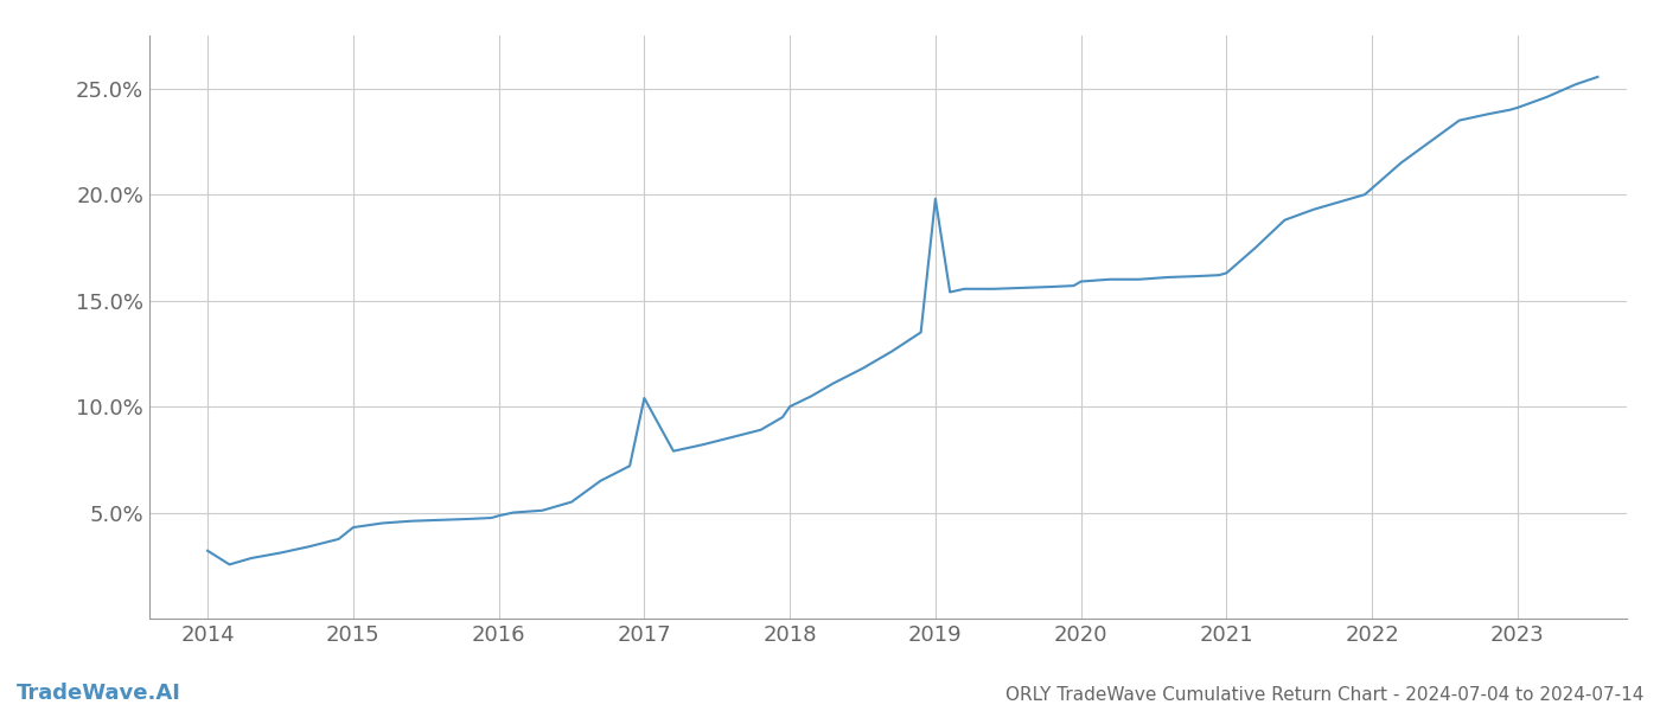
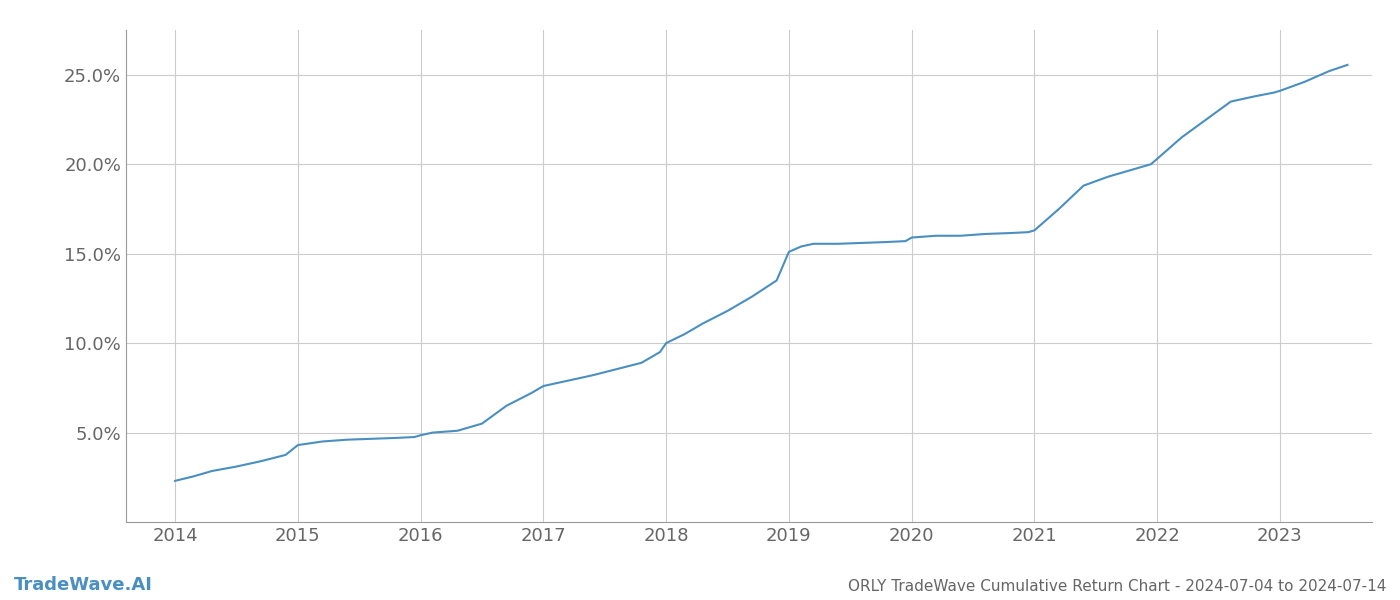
2014: 3.2% -> 2.3%
2017: 10.4% -> 7.6%
2019: 19.8% -> 15.1%
